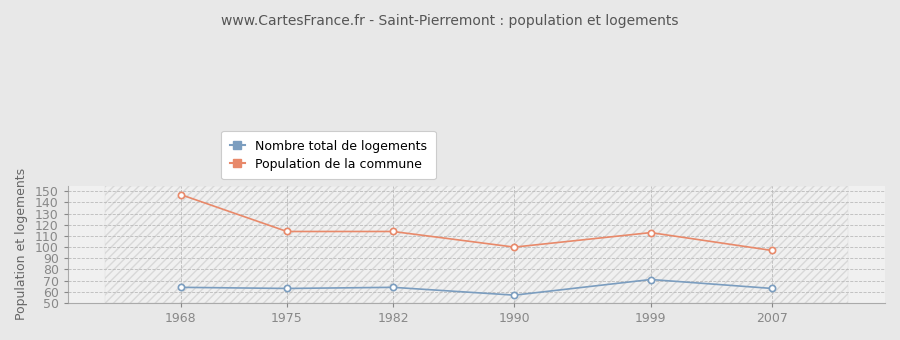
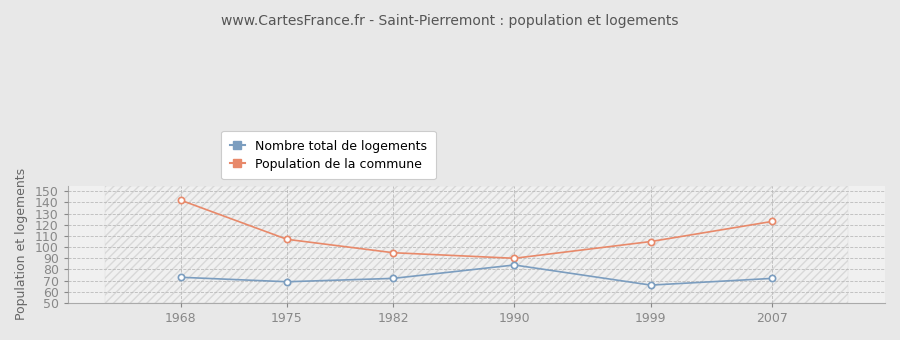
Nombre total de logements/1968: 64 -> 73
Population de la commune/1968: 147 -> 142
Nombre total de logements/1975: 63 -> 69
Population de la commune/1975: 114 -> 107
Nombre total de logements/1982: 64 -> 72
Population de la commune/1982: 114 -> 95
Nombre total de logements/1990: 57 -> 84
Population de la commune/1990: 100 -> 90
Nombre total de logements/1999: 71 -> 66
Population de la commune/1999: 113 -> 105
Nombre total de logements/2007: 63 -> 72
Population de la commune/2007: 97 -> 123
